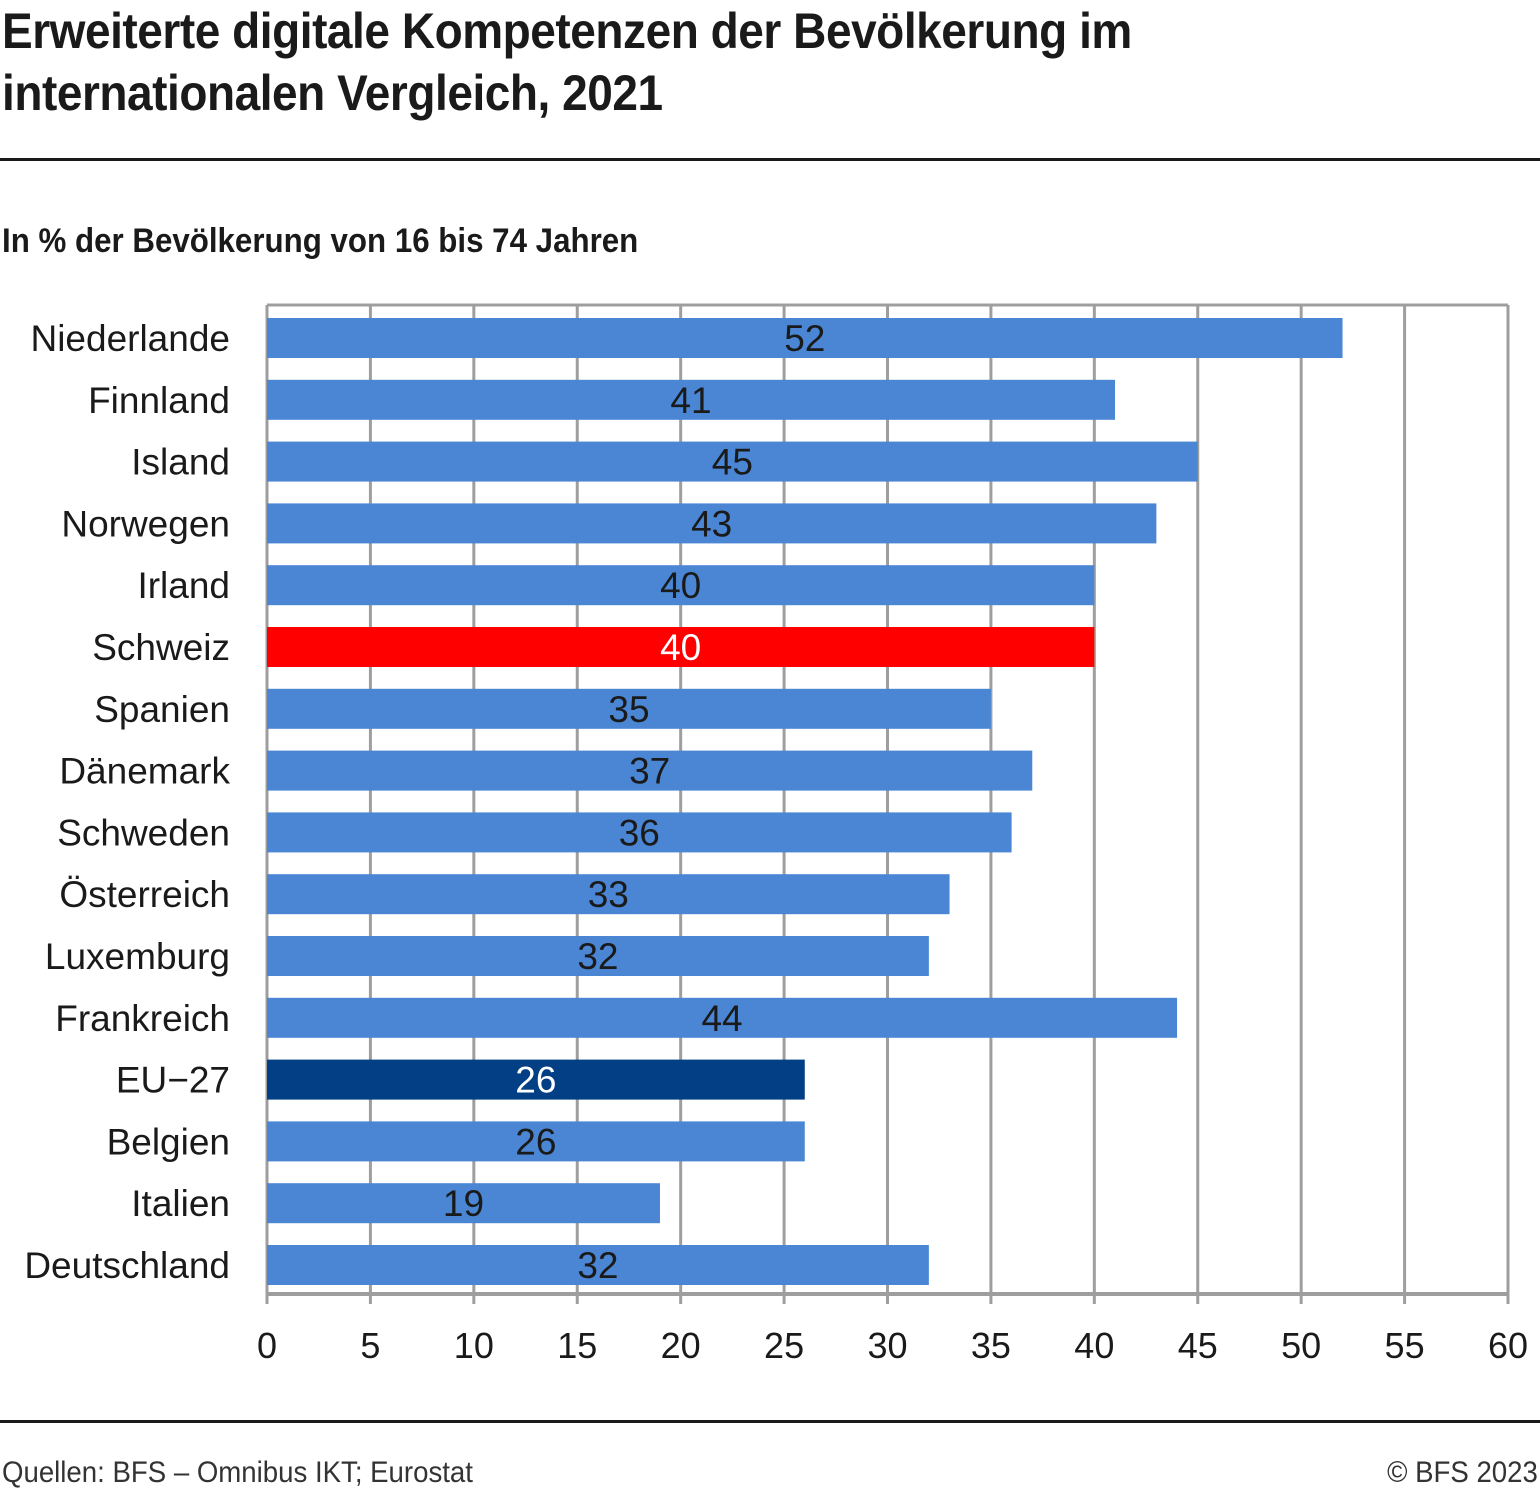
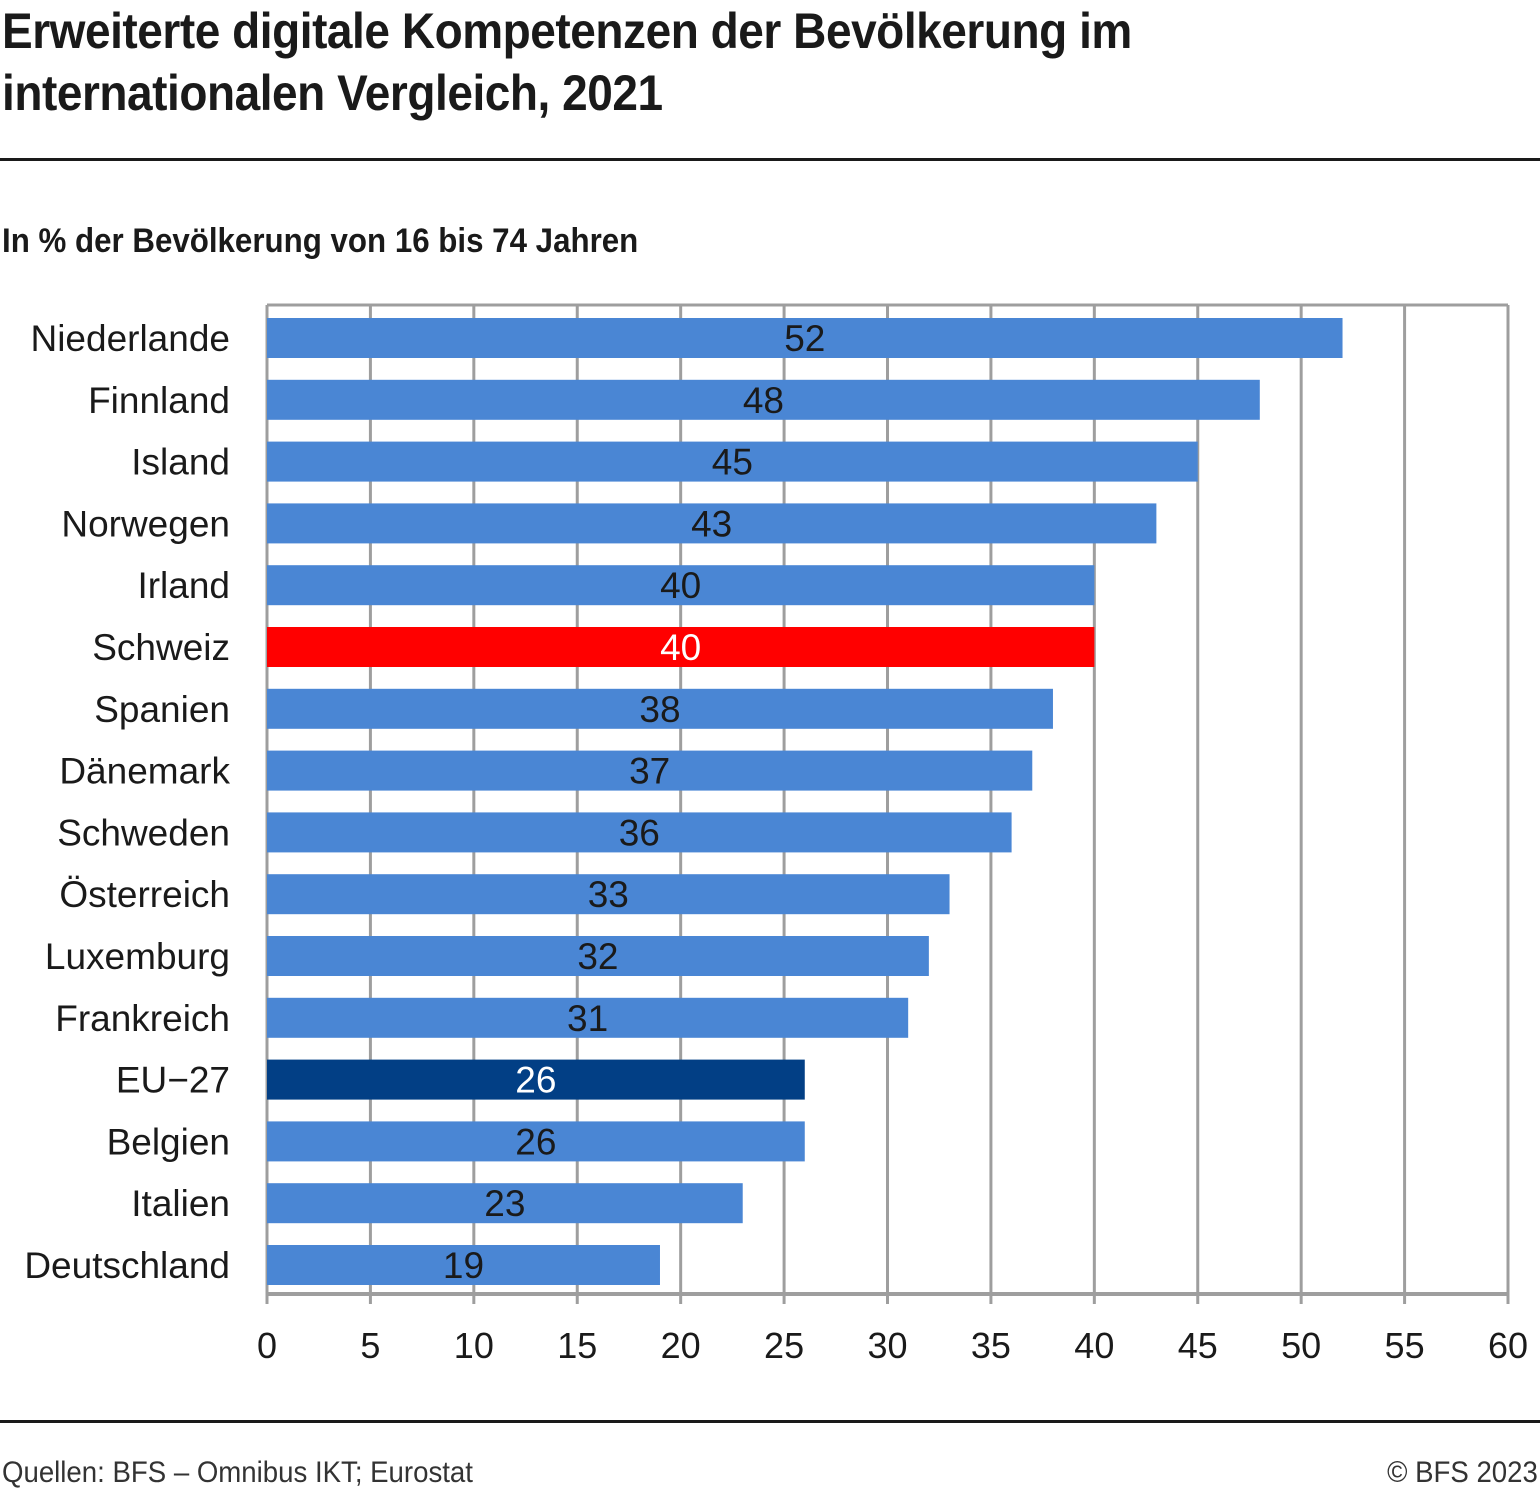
Finnland: 41 -> 48
Spanien: 35 -> 38
Frankreich: 44 -> 31
Italien: 19 -> 23
Deutschland: 32 -> 19
